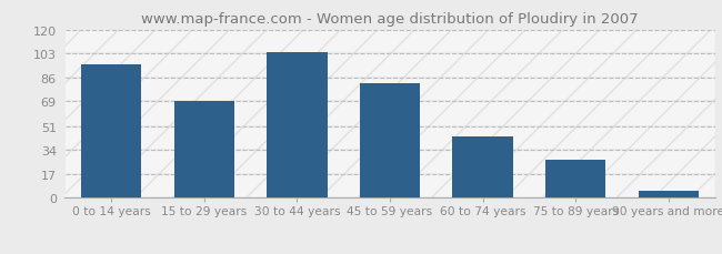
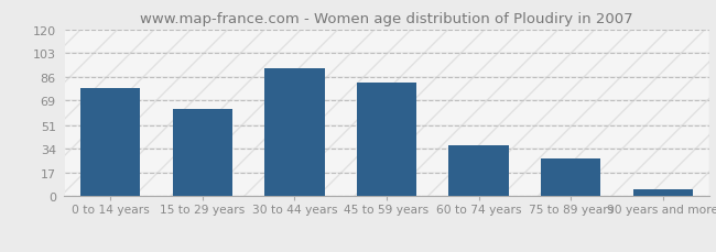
0 to 14 years: 95 -> 78
15 to 29 years: 69 -> 63
30 to 44 years: 104 -> 92
60 to 74 years: 44 -> 37
